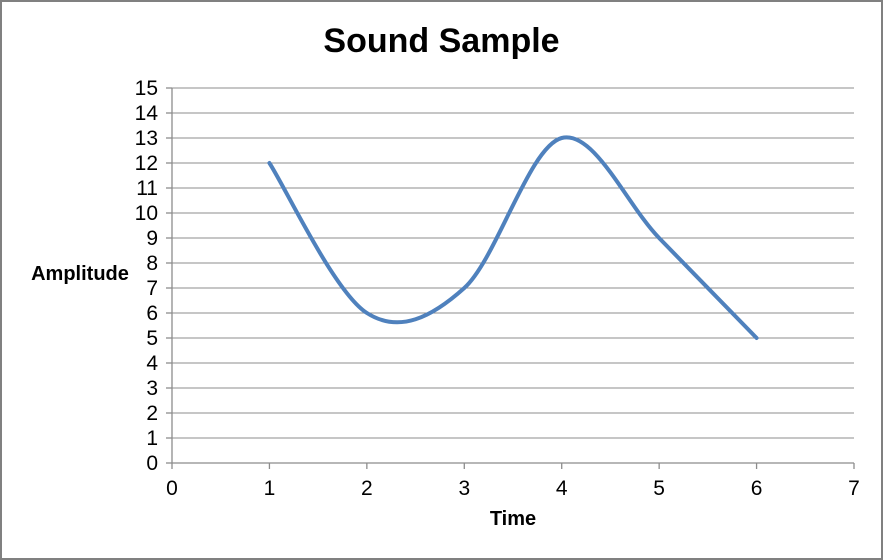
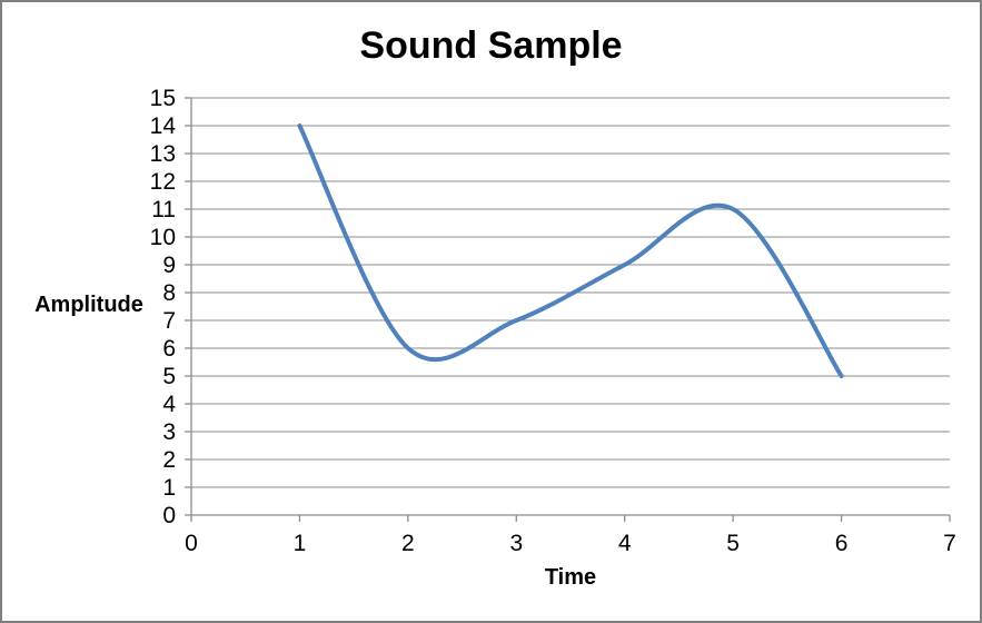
1: 12 -> 14
4: 13 -> 9
5: 9 -> 11
